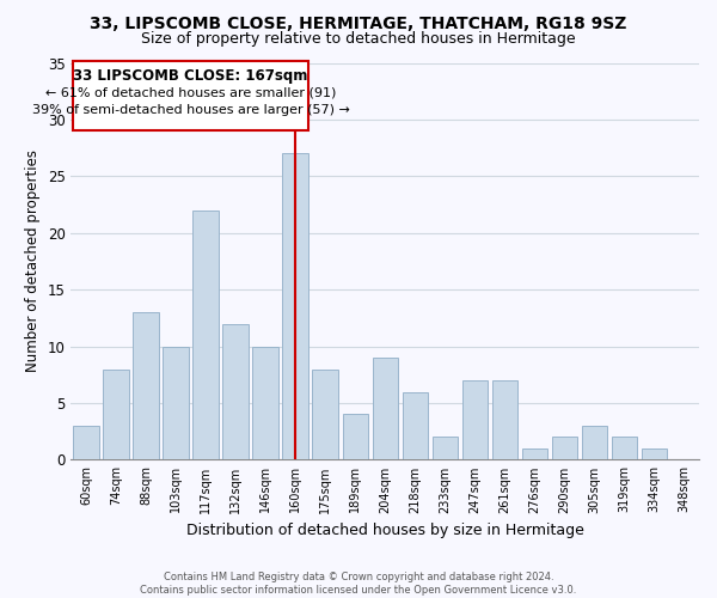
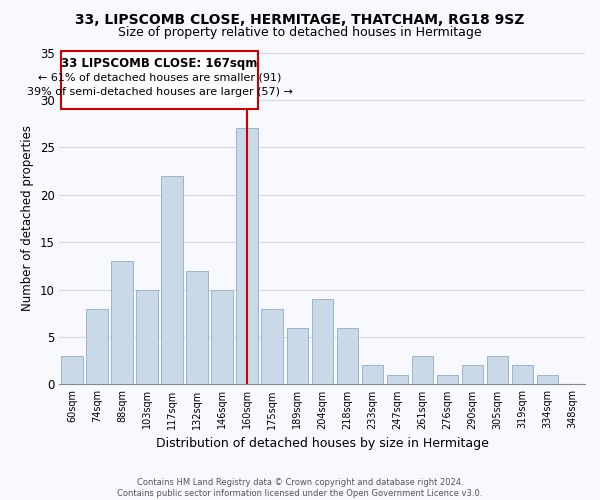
189sqm: 4 -> 6
247sqm: 7 -> 1
261sqm: 7 -> 3
